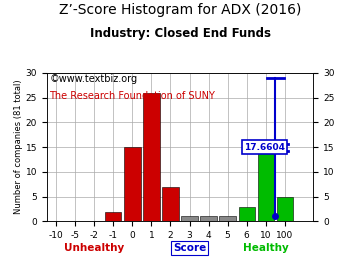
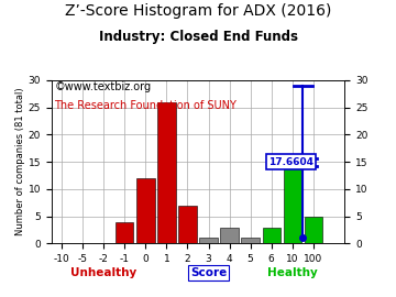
-1: 2 -> 4
0: 15 -> 12
4: 1 -> 3
